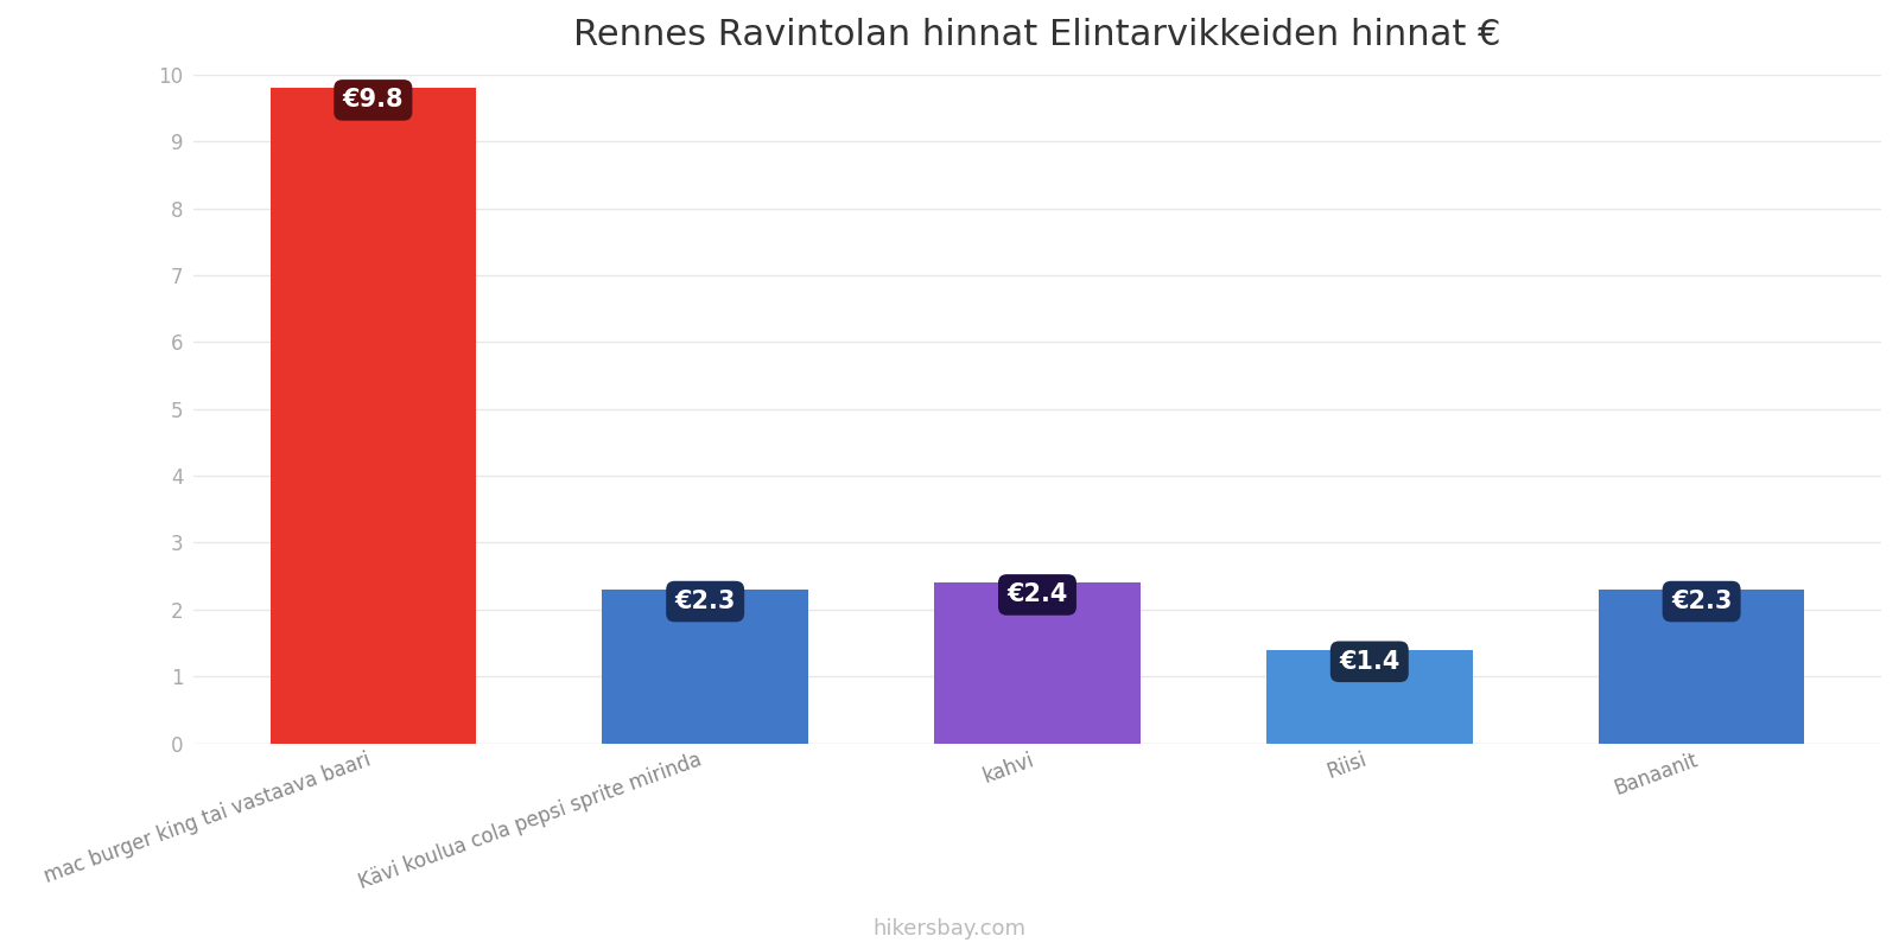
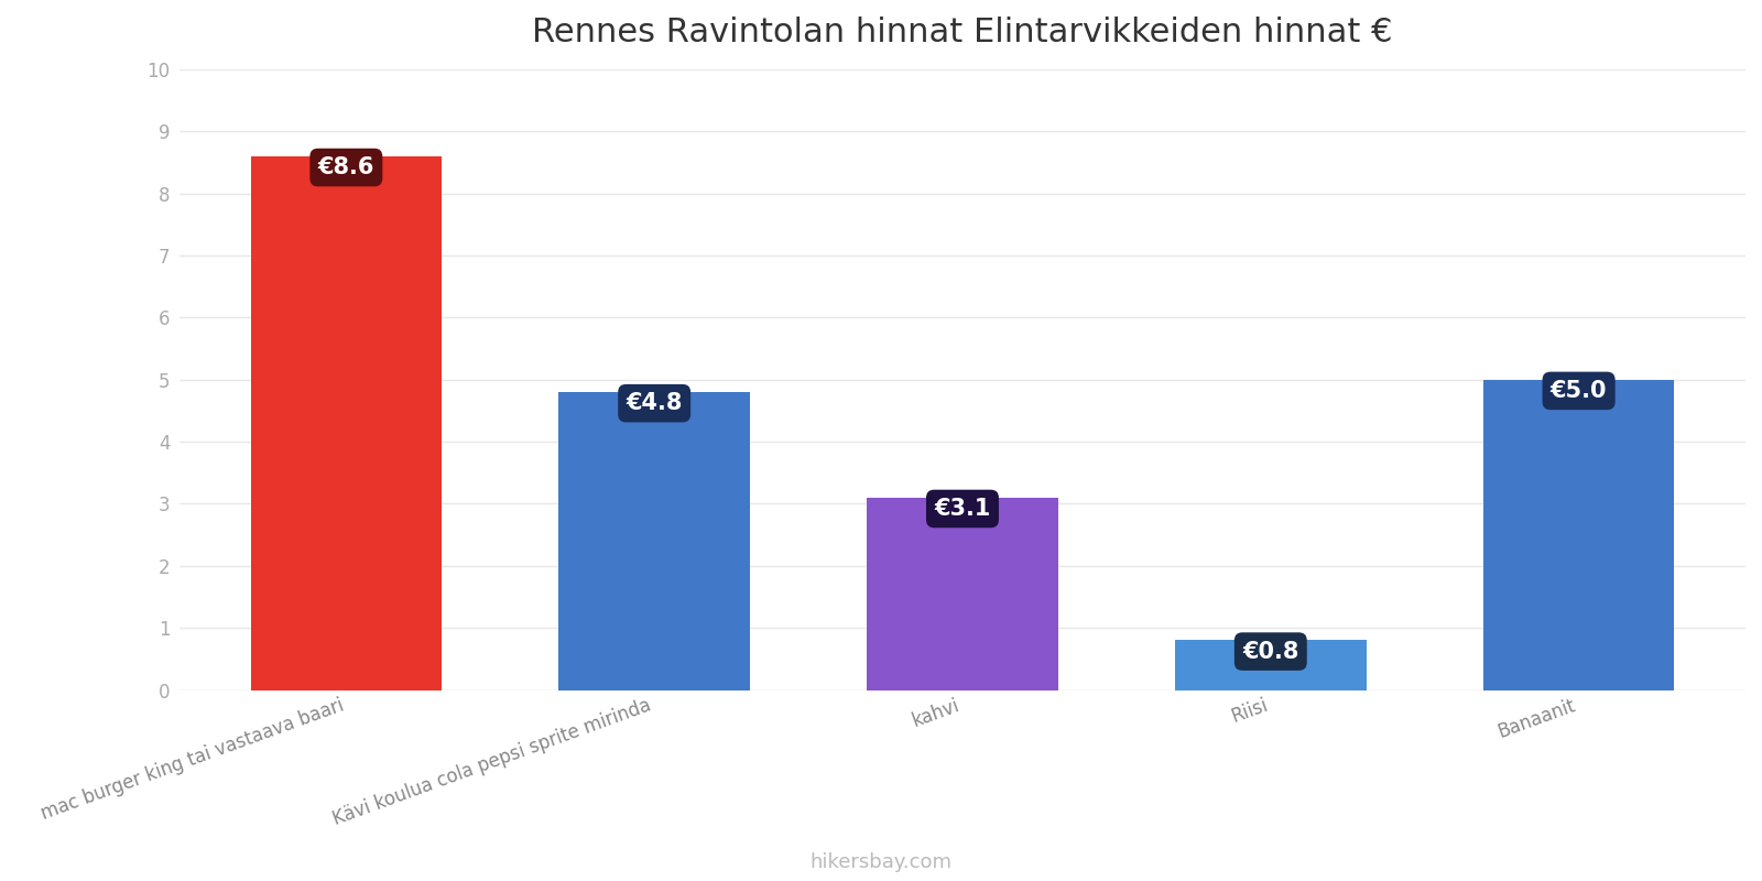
mac burger king tai vastaava baari: €9.8 -> €8.6
Kävi koulua cola pepsi sprite mirinda: €2.3 -> €4.8
kahvi: €2.4 -> €3.1
Riisi: €1.4 -> €0.8
Banaanit: €2.3 -> €5.0
